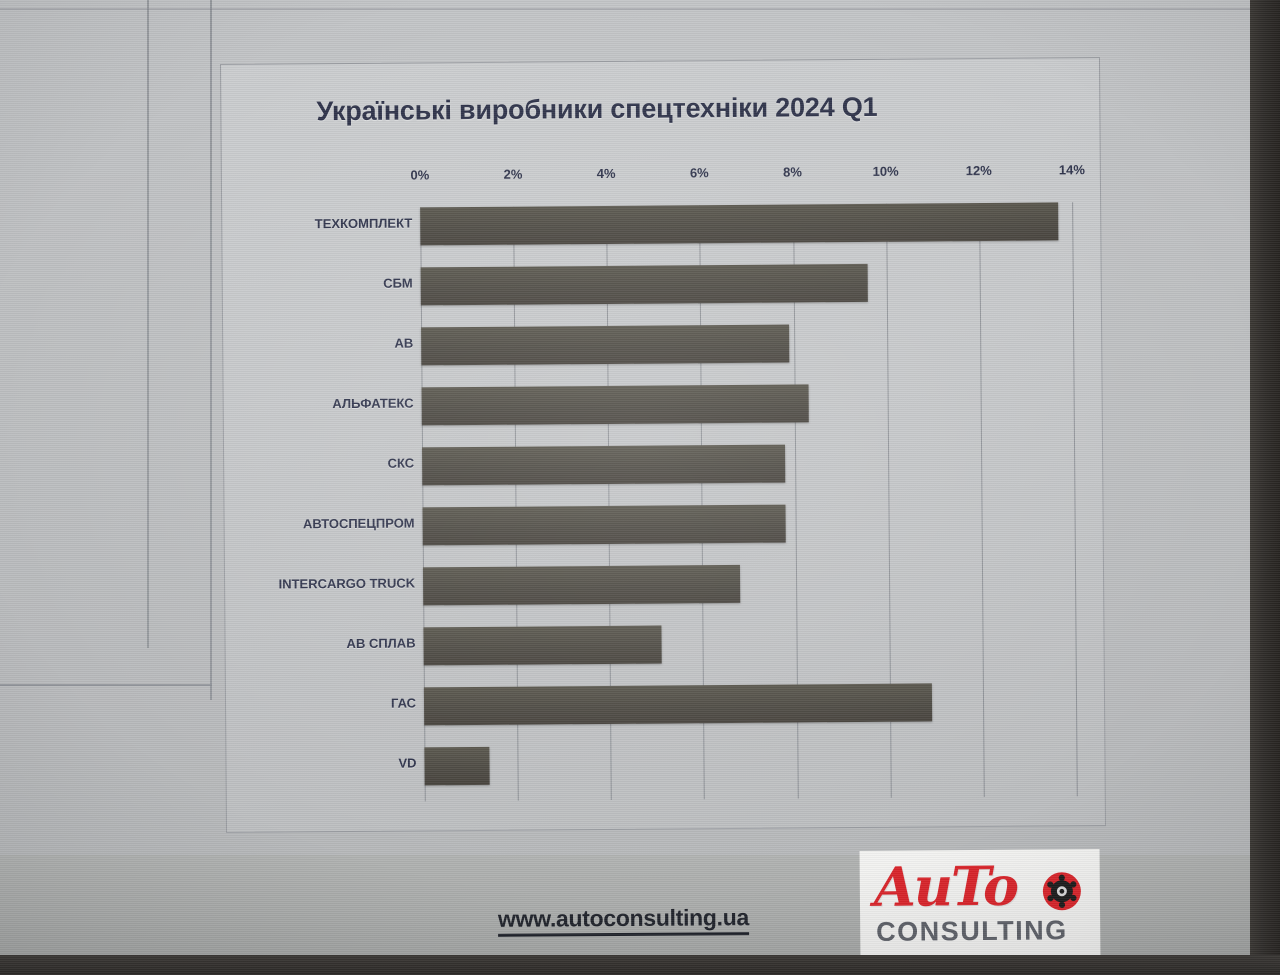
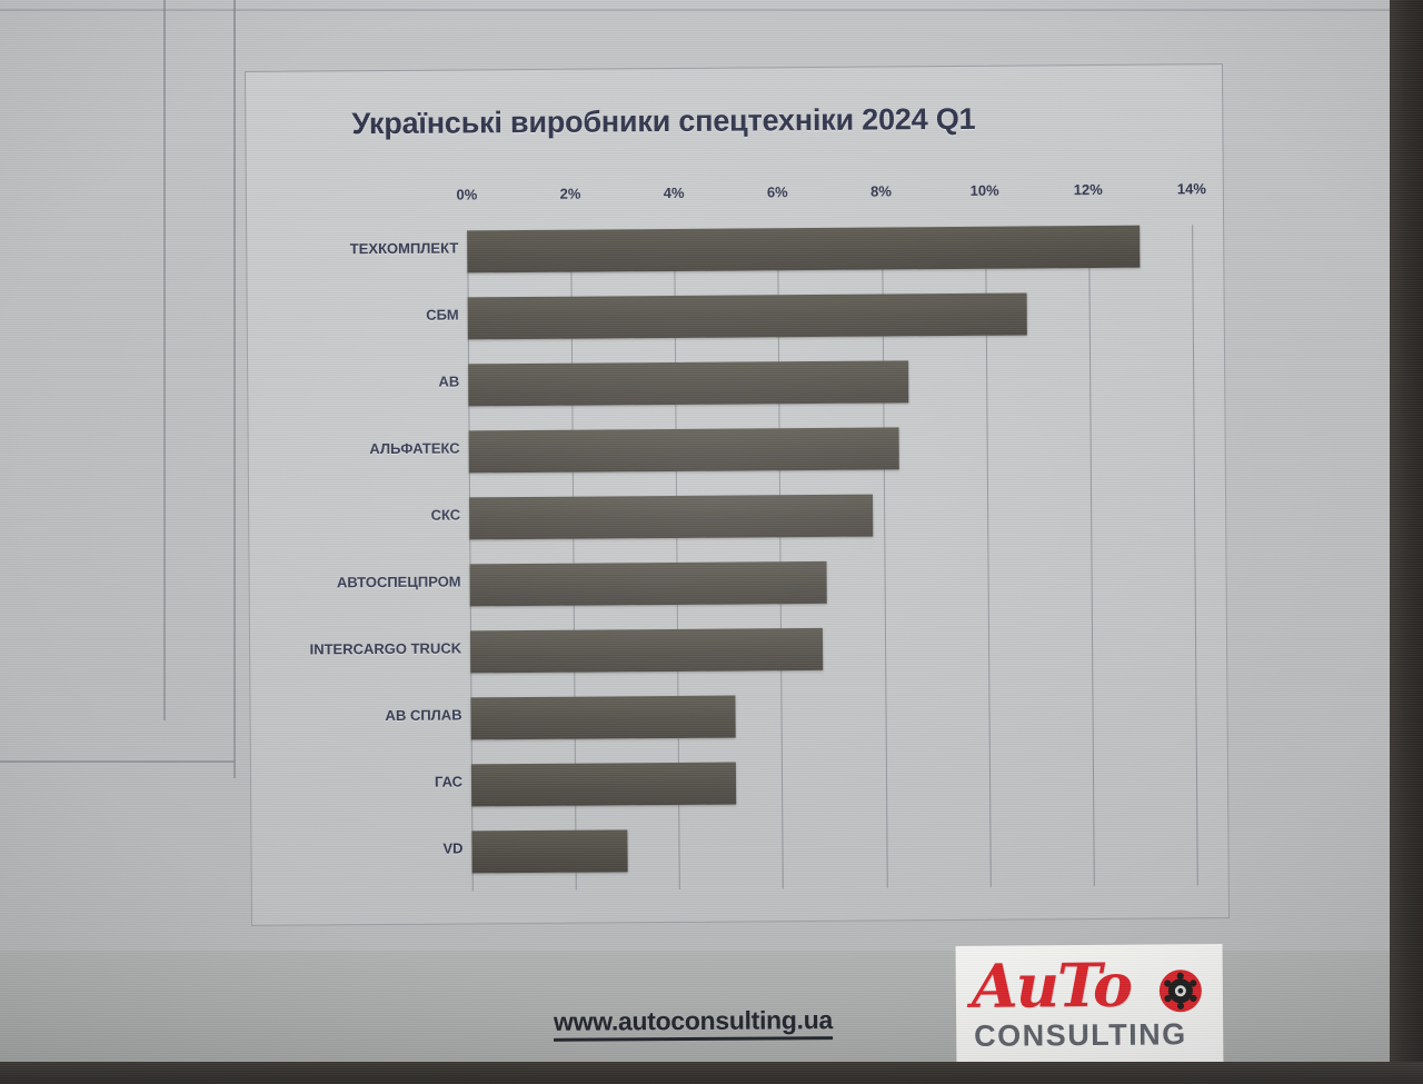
ТЕХКОМПЛЕКТ: 13.7% -> 13.0%
СБМ: 9.6% -> 10.8%
АВ: 7.9% -> 8.5%
АВТОСПЕЦПРОМ: 7.8% -> 6.9%
ГАС: 10.9% -> 5.1%
VD: 1.4% -> 3.0%
